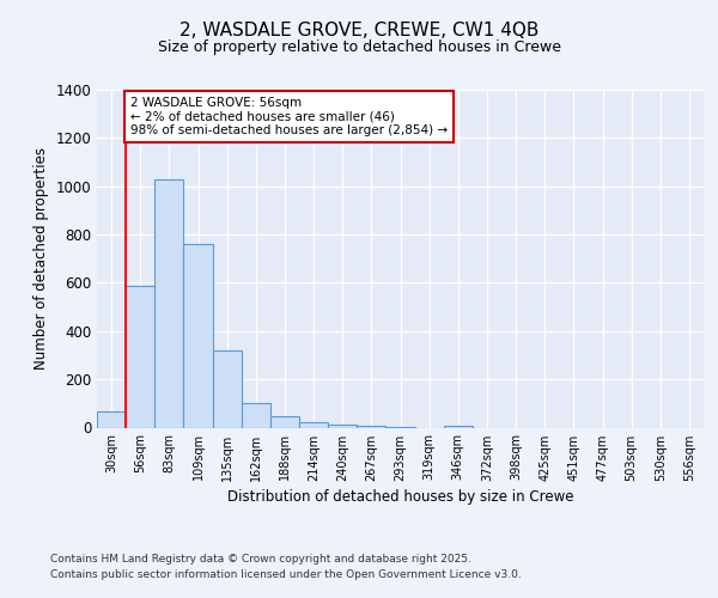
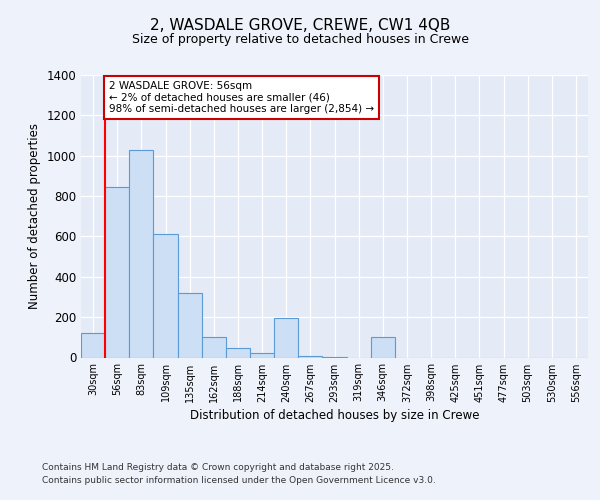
30sqm: 65 -> 120
56sqm: 585 -> 845
109sqm: 760 -> 610
240sqm: 10 -> 195
346sqm: 5 -> 100
